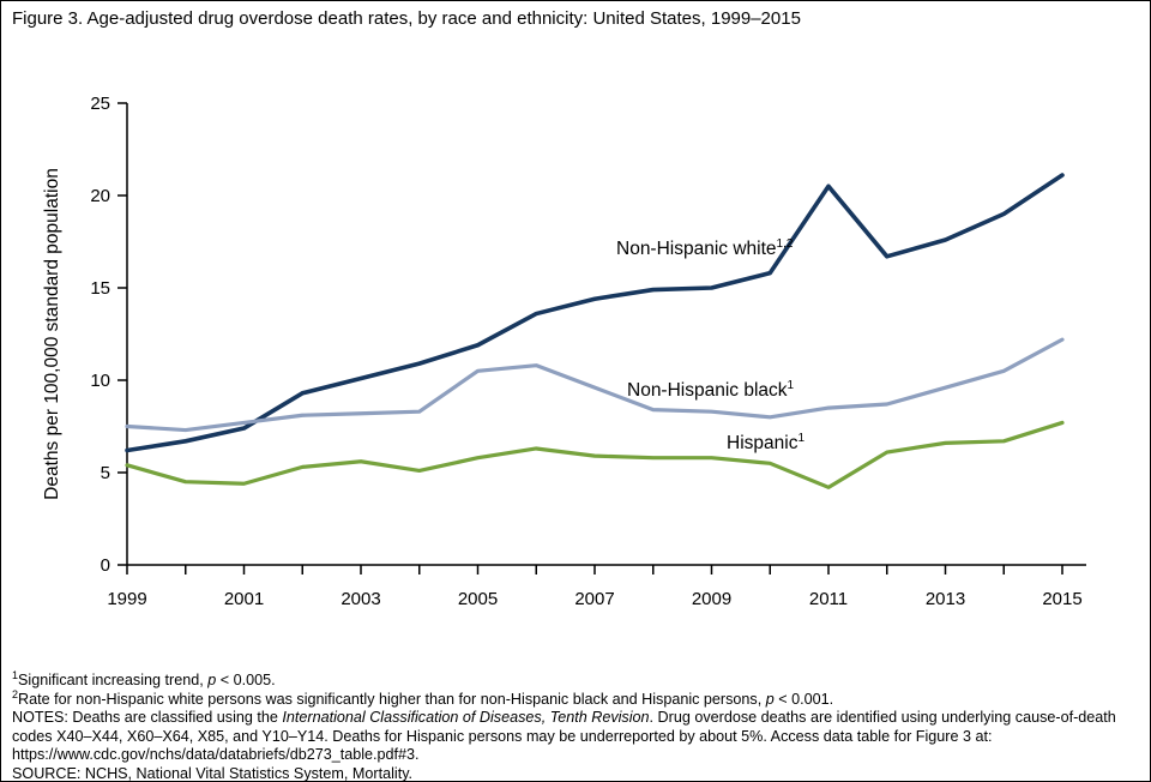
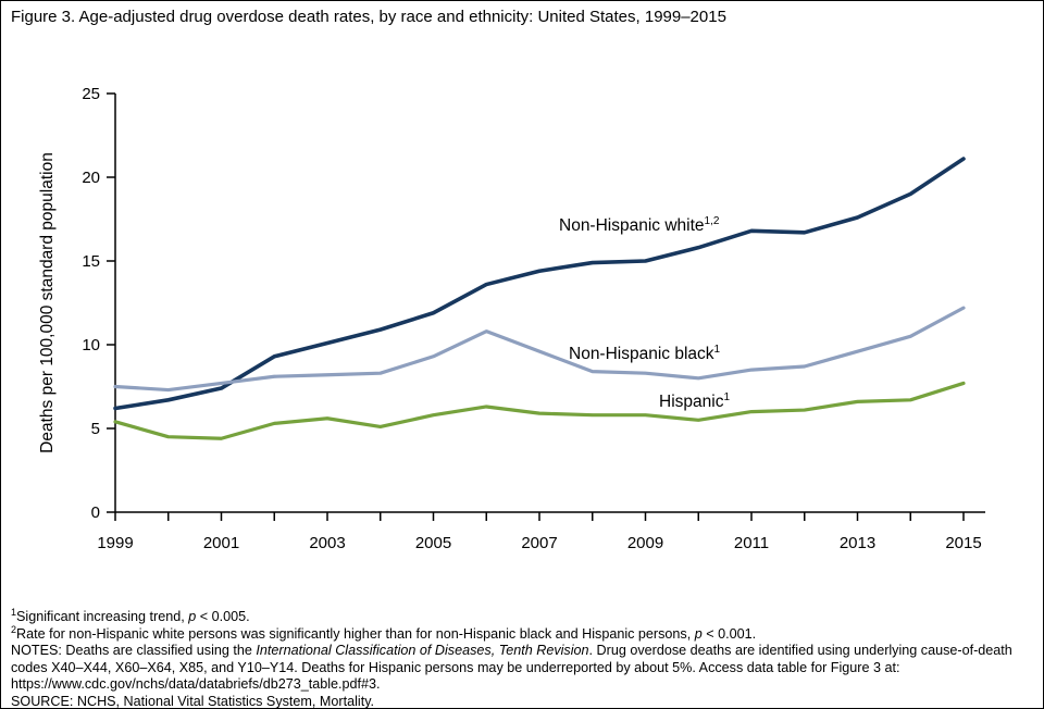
Non-Hispanic black/2005: 10.5 -> 9.3
Non-Hispanic white/2011: 20.5 -> 16.8
Hispanic/2011: 4.2 -> 6.0
